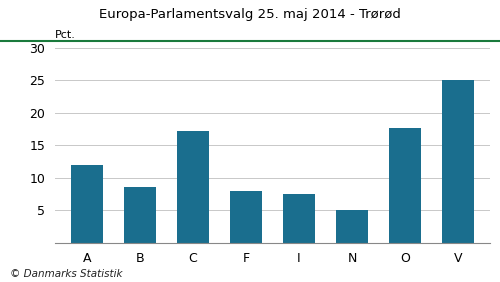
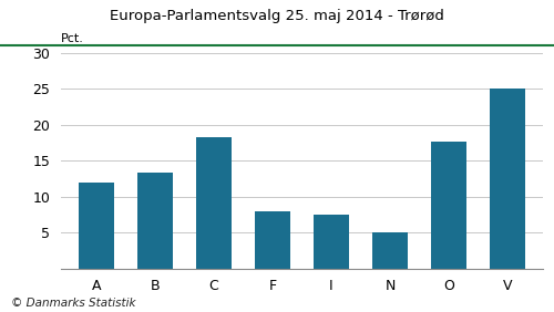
B: 8.5 -> 13.4
C: 17.2 -> 18.2
